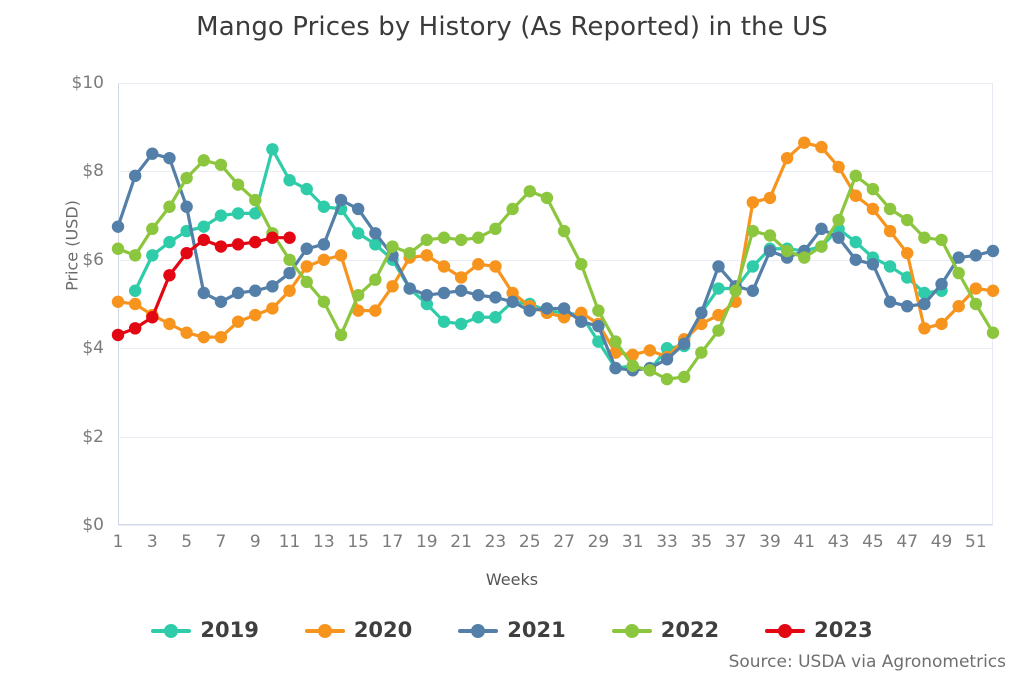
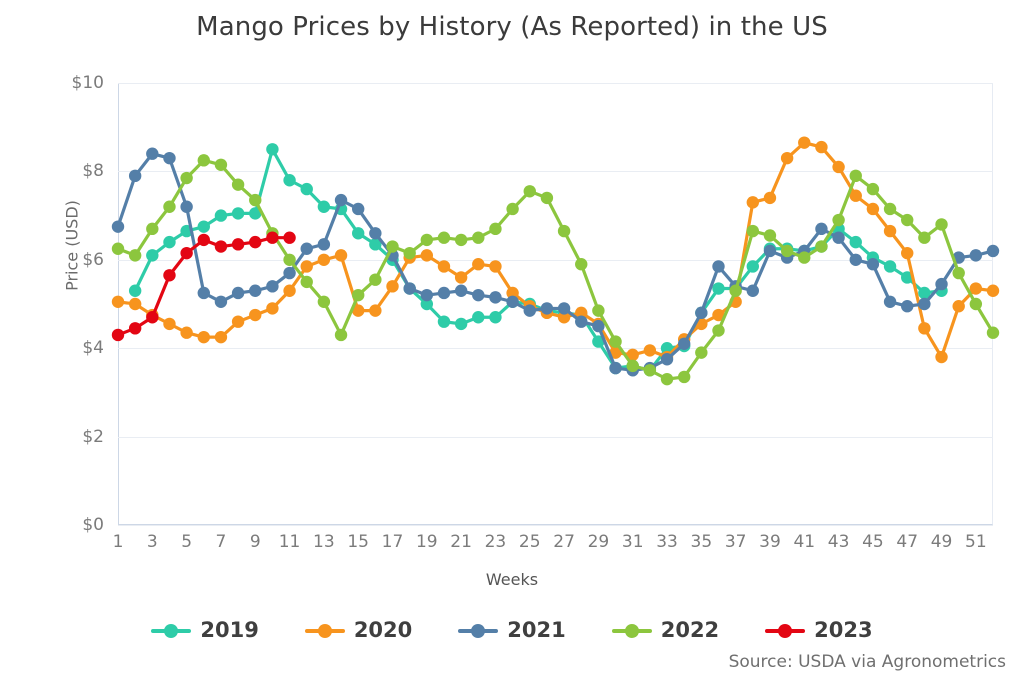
2020/49: $4.5 -> $3.8
2022/49: $6.5 -> $6.8
